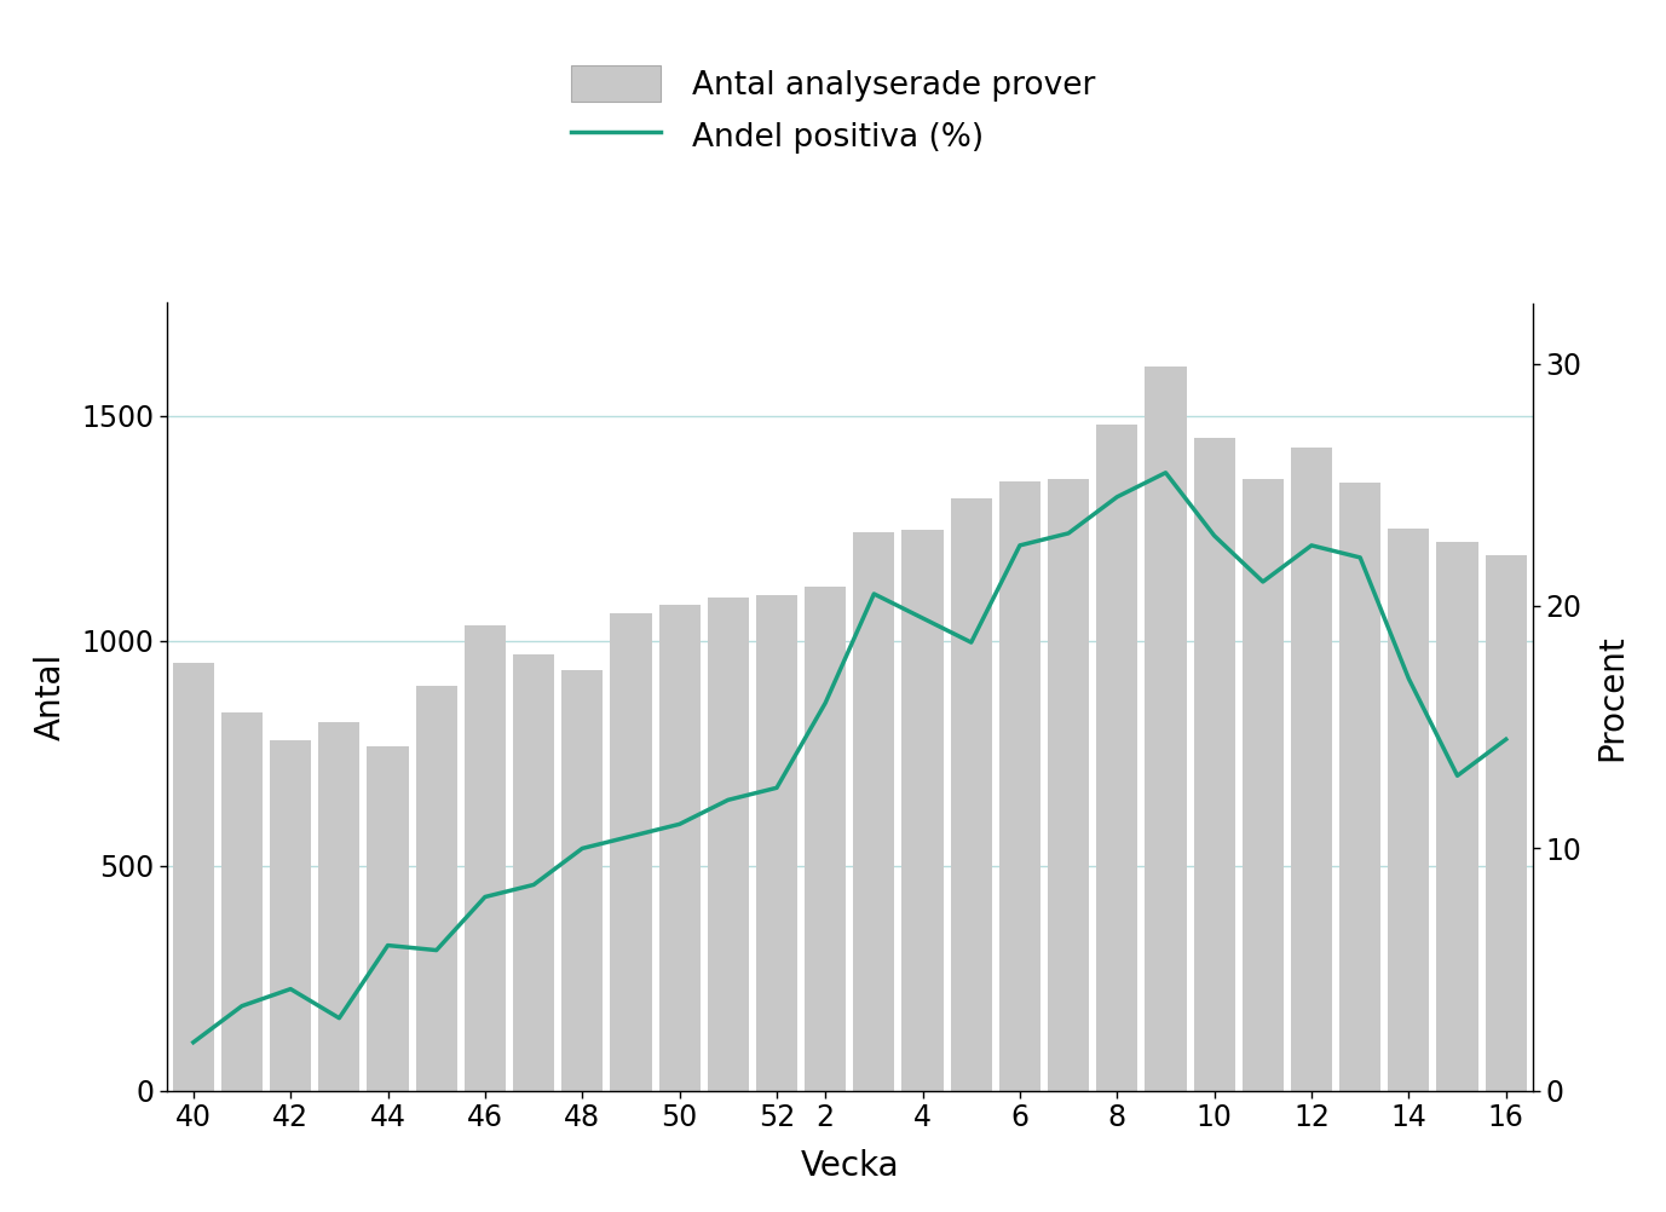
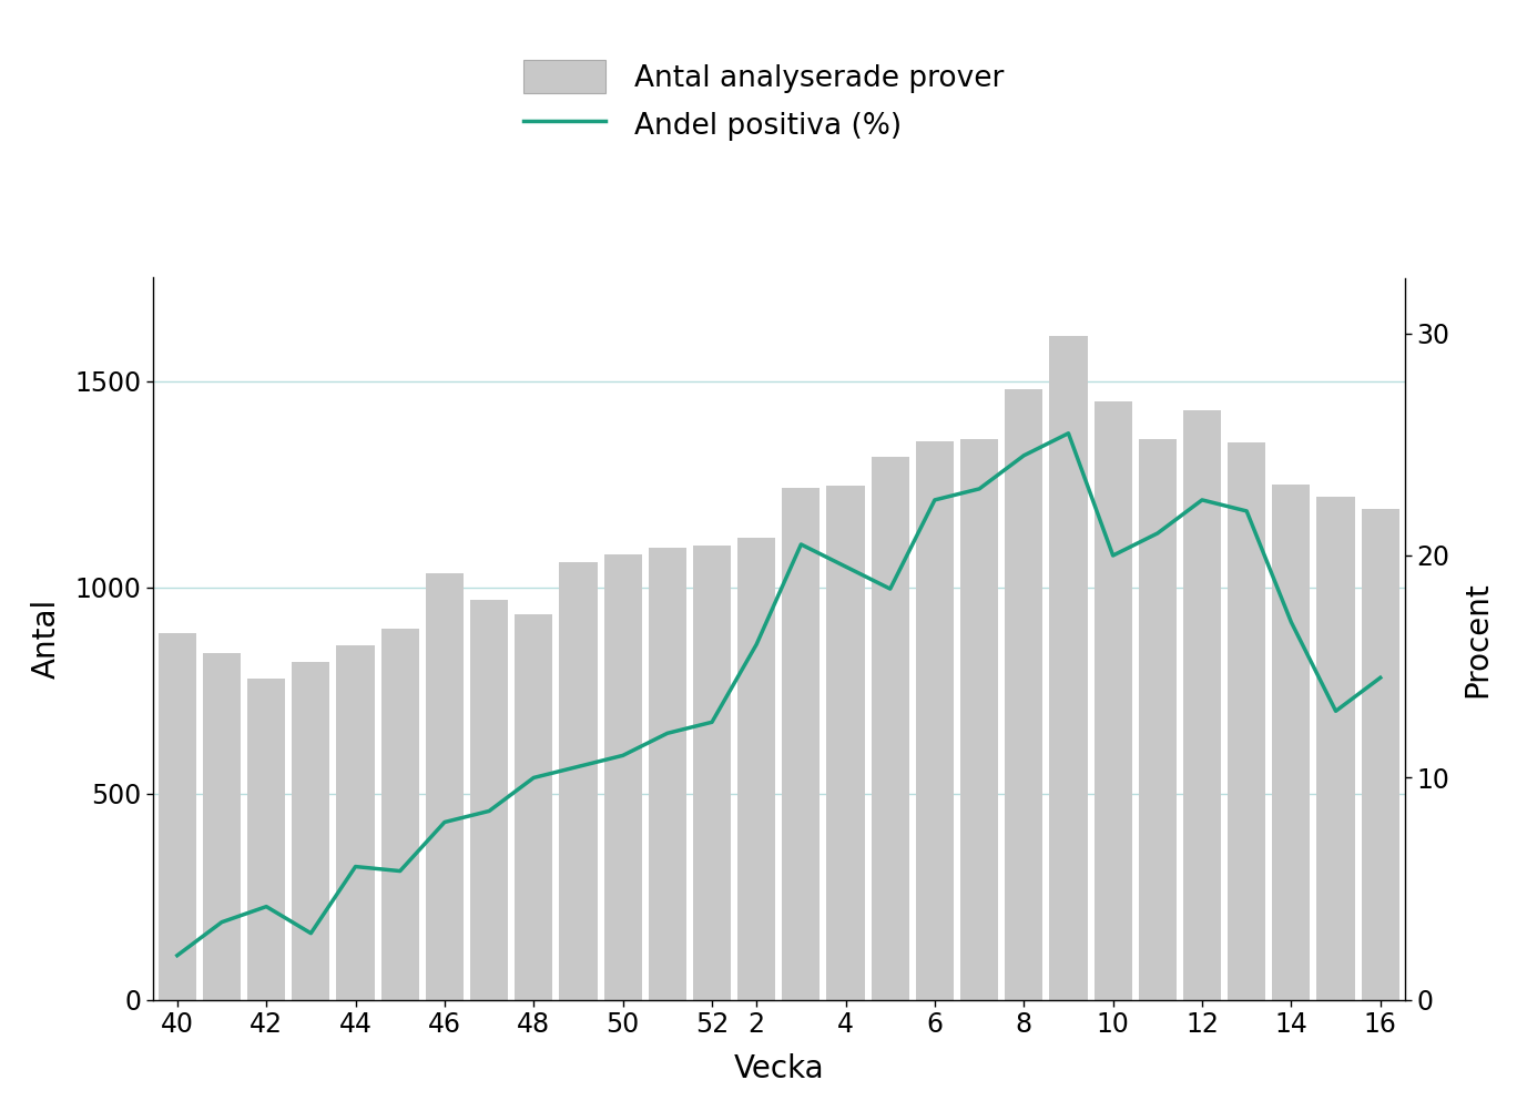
Antal analyserade prover/40: 950 -> 890
Antal analyserade prover/44: 765 -> 860
Andel positiva (%)/10: 22.9 -> 20.0
